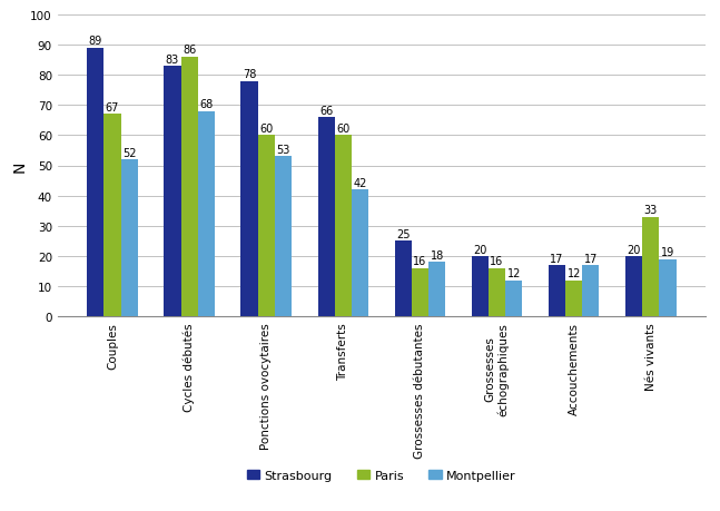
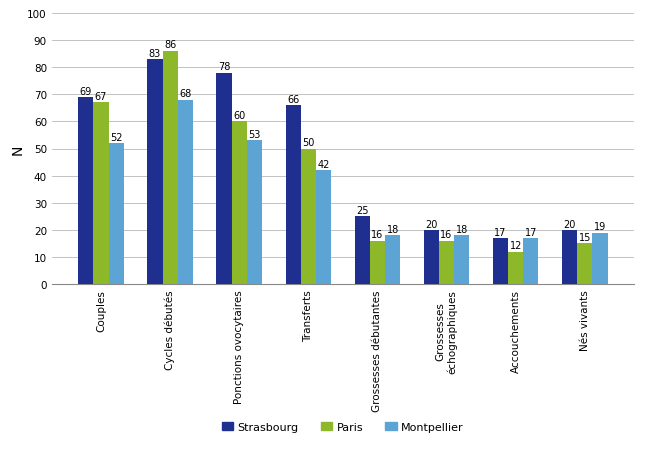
Strasbourg/Couples: 89 -> 69
Paris/Transferts: 60 -> 50
Montpellier/Grossesses échographiques: 12 -> 18
Paris/Nés vivants: 33 -> 15
